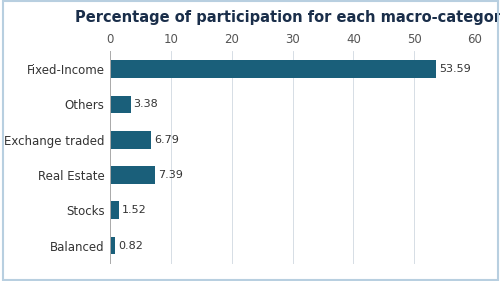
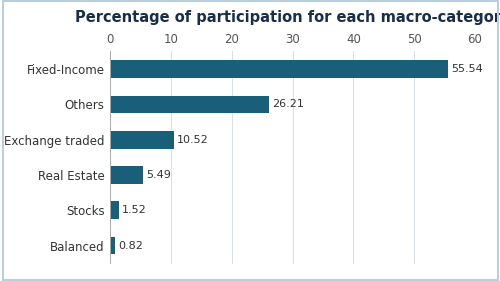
Fixed-Income: 53.59 -> 55.54
Others: 3.38 -> 26.21
Exchange traded: 6.79 -> 10.52
Real Estate: 7.39 -> 5.49
